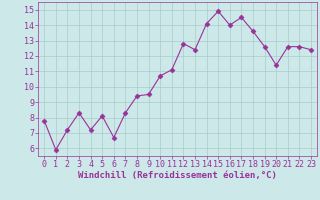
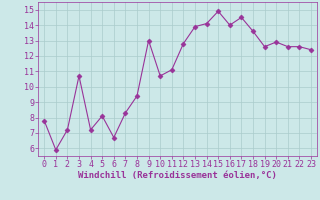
3: 8.3 -> 10.7
9: 9.5 -> 13.0
13: 12.4 -> 13.9
20: 11.4 -> 12.9
